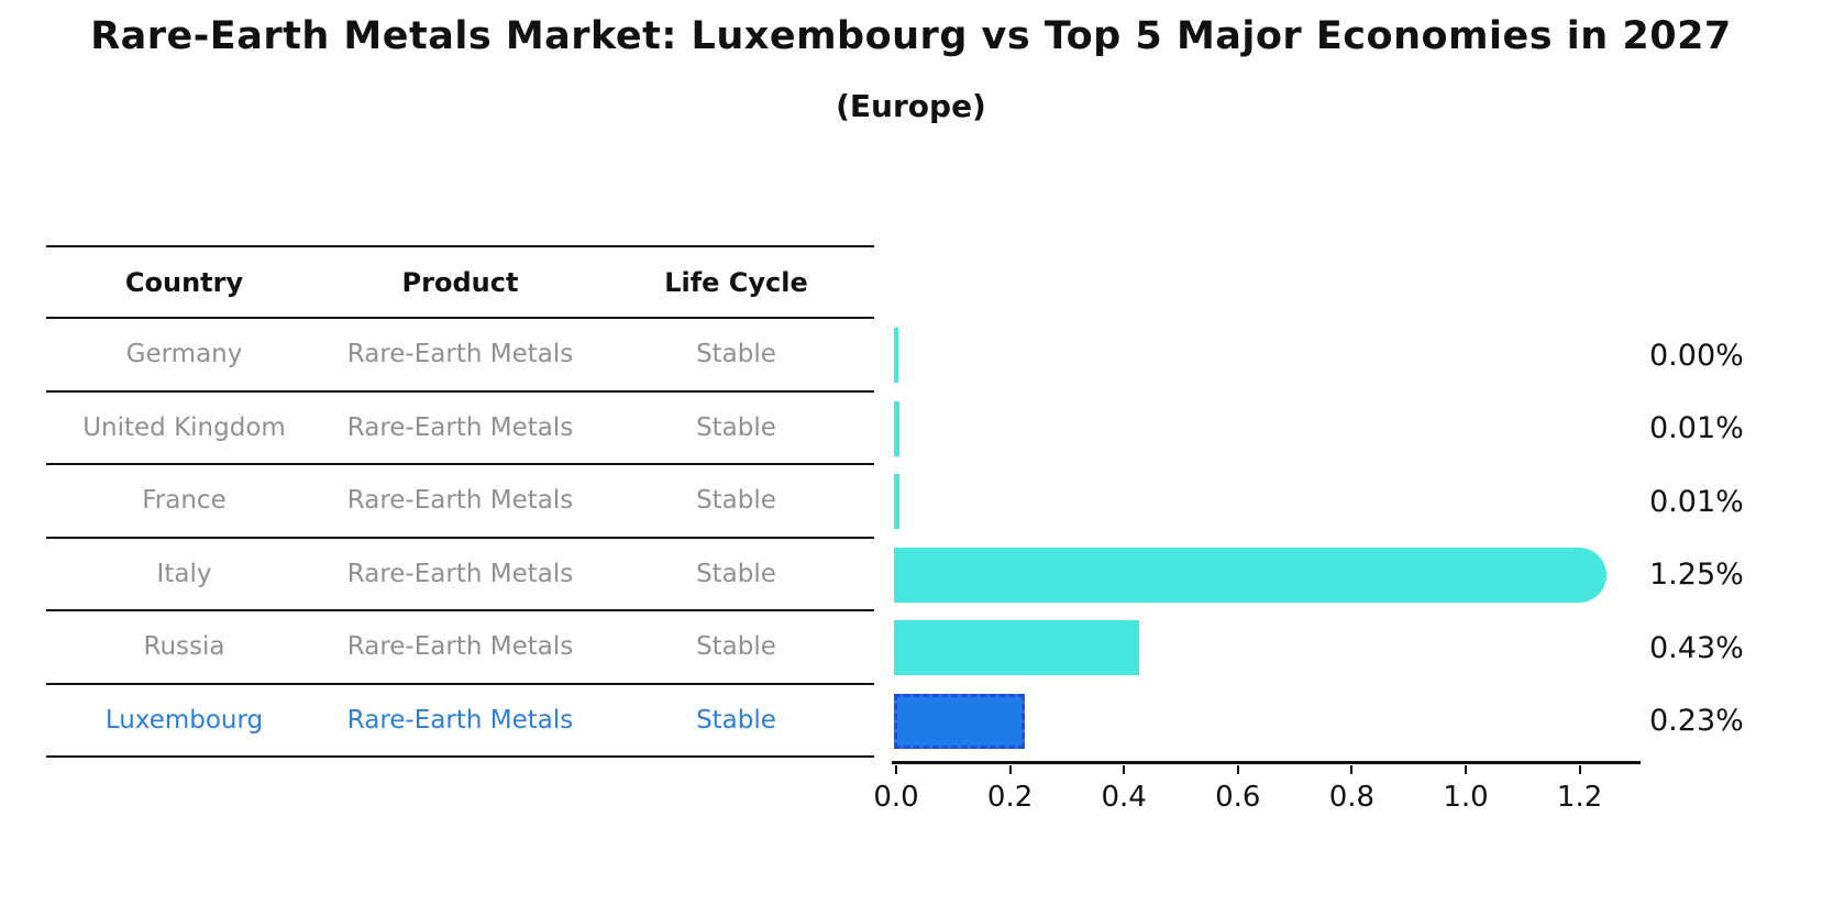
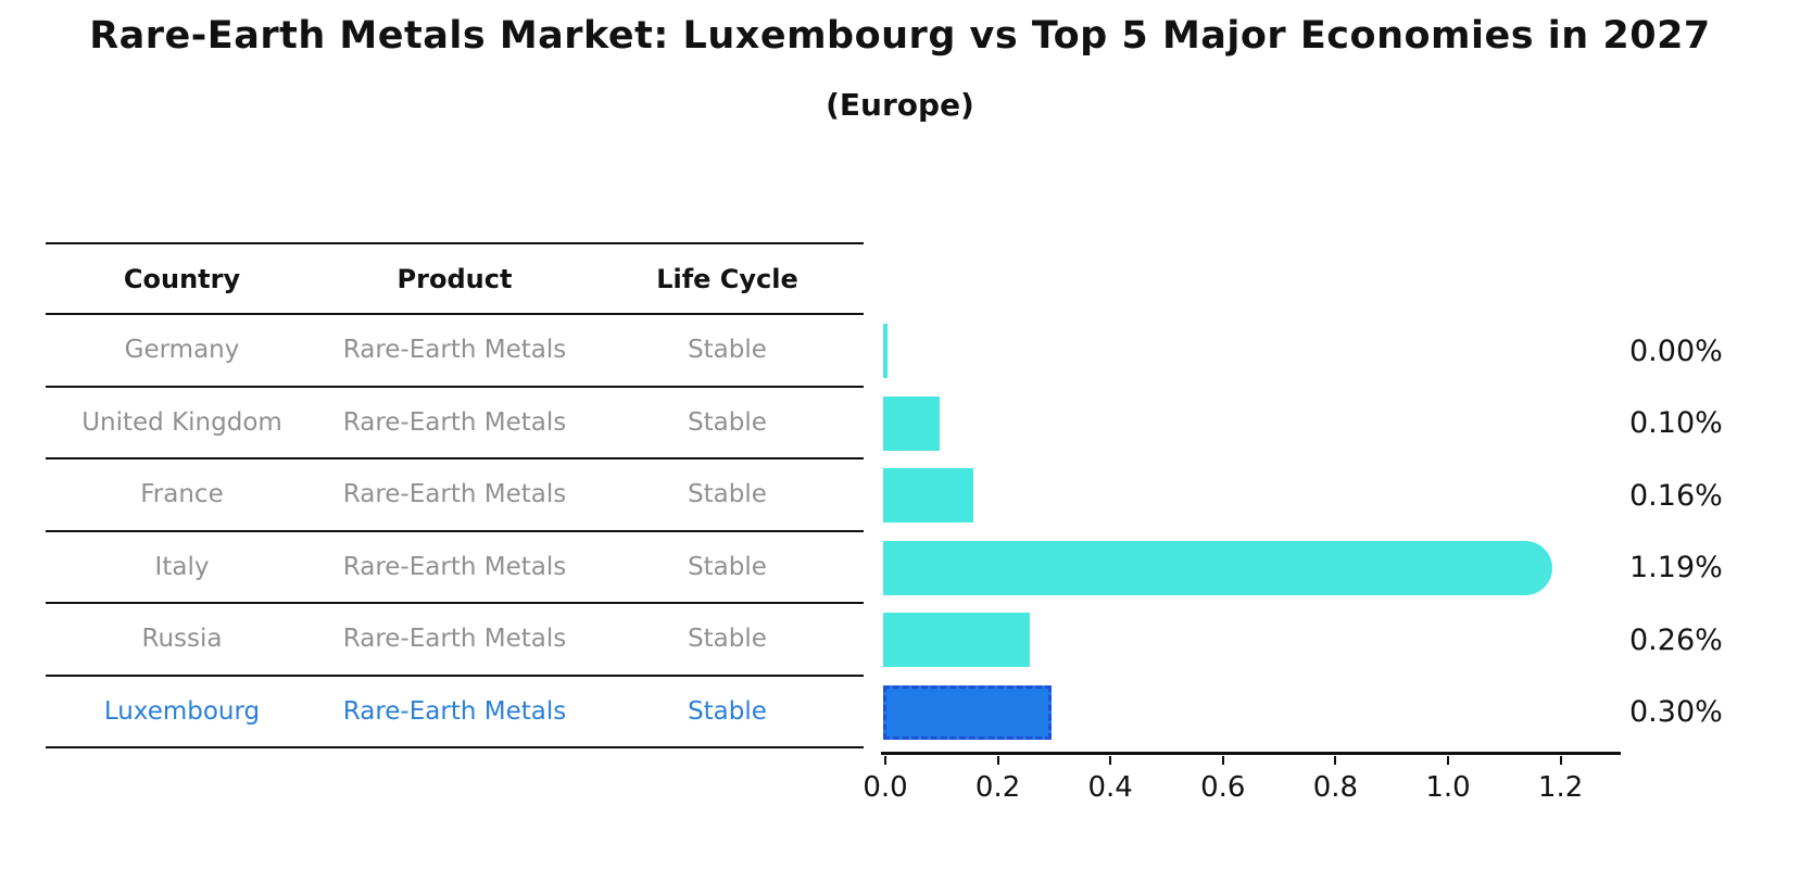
United Kingdom: 0.01% -> 0.10%
France: 0.01% -> 0.16%
Italy: 1.25% -> 1.19%
Russia: 0.43% -> 0.26%
Luxembourg: 0.23% -> 0.30%
